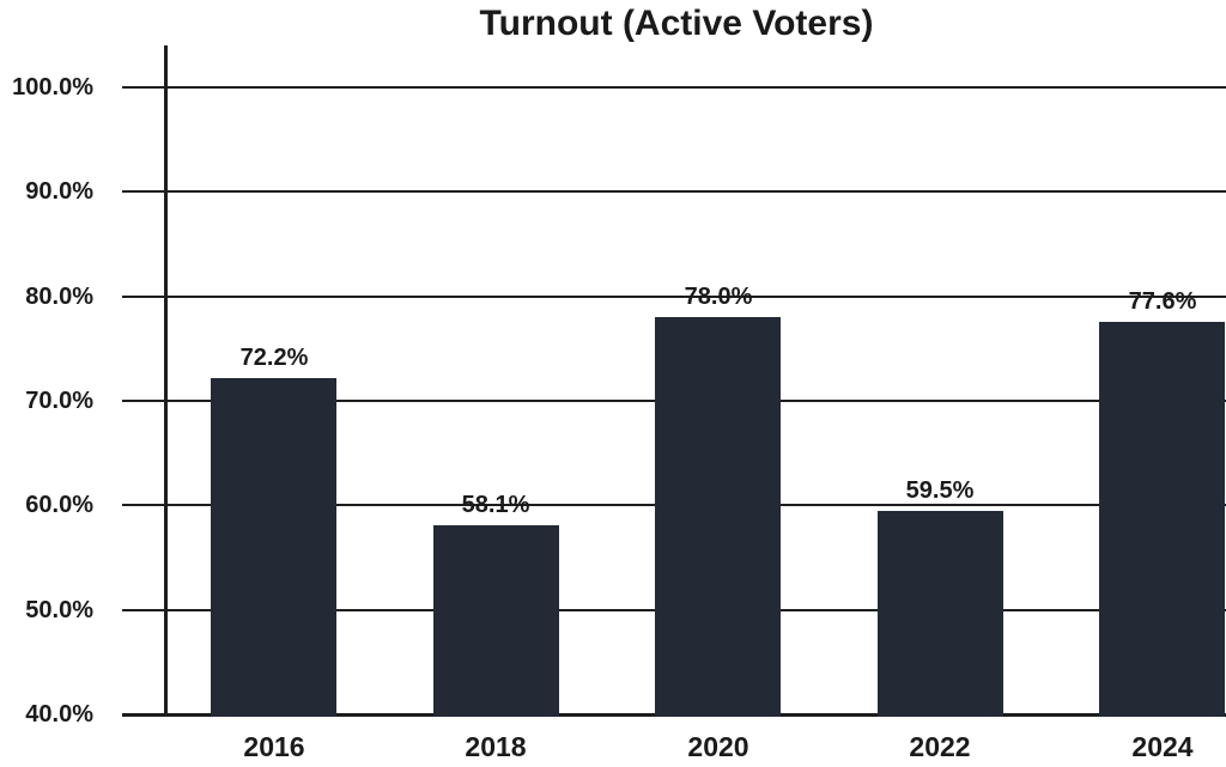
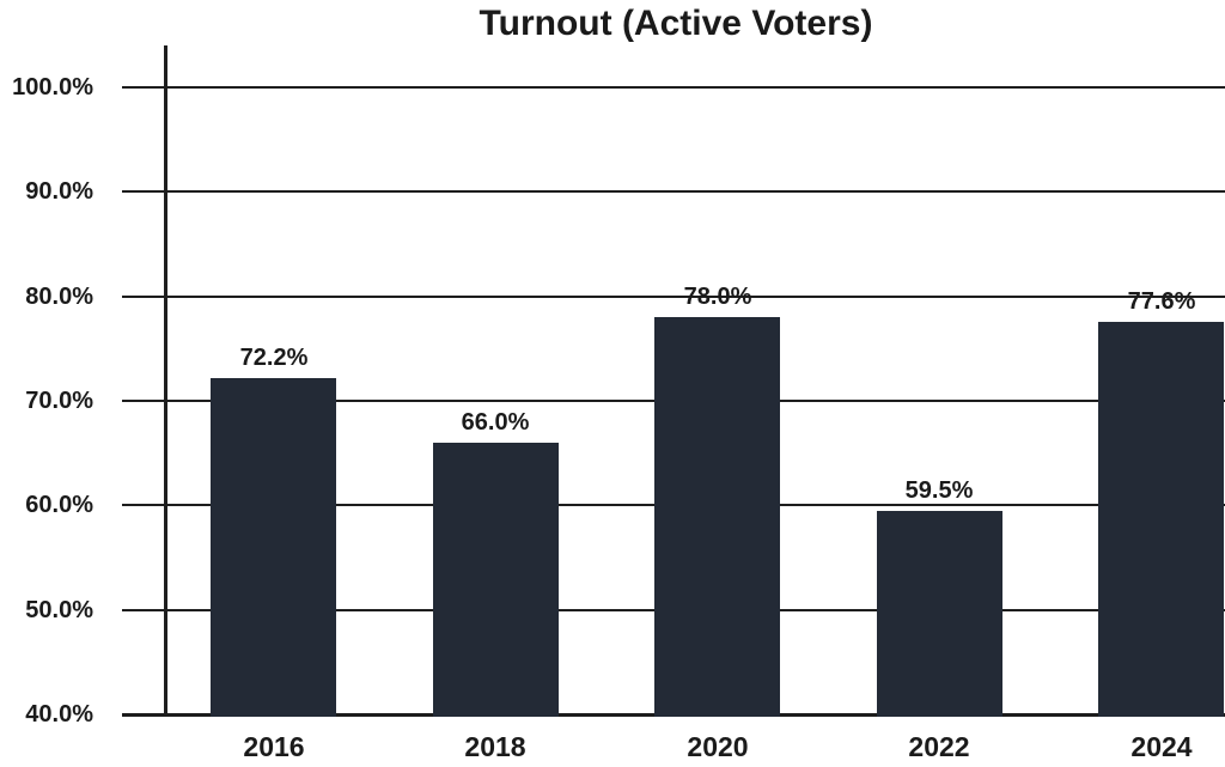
2018: 58.1% -> 66.0%
